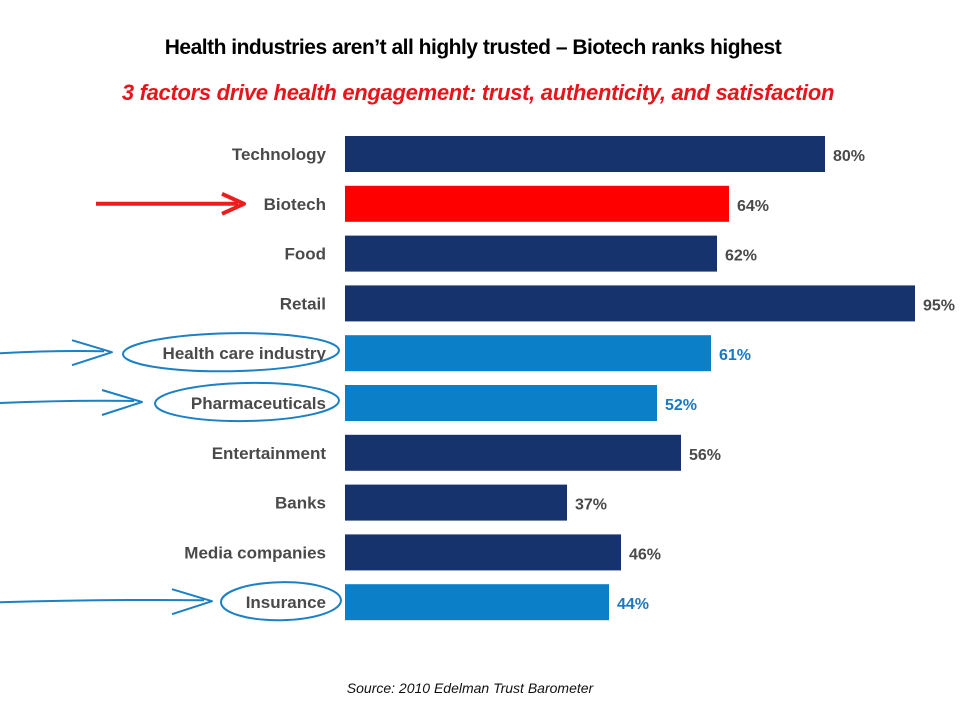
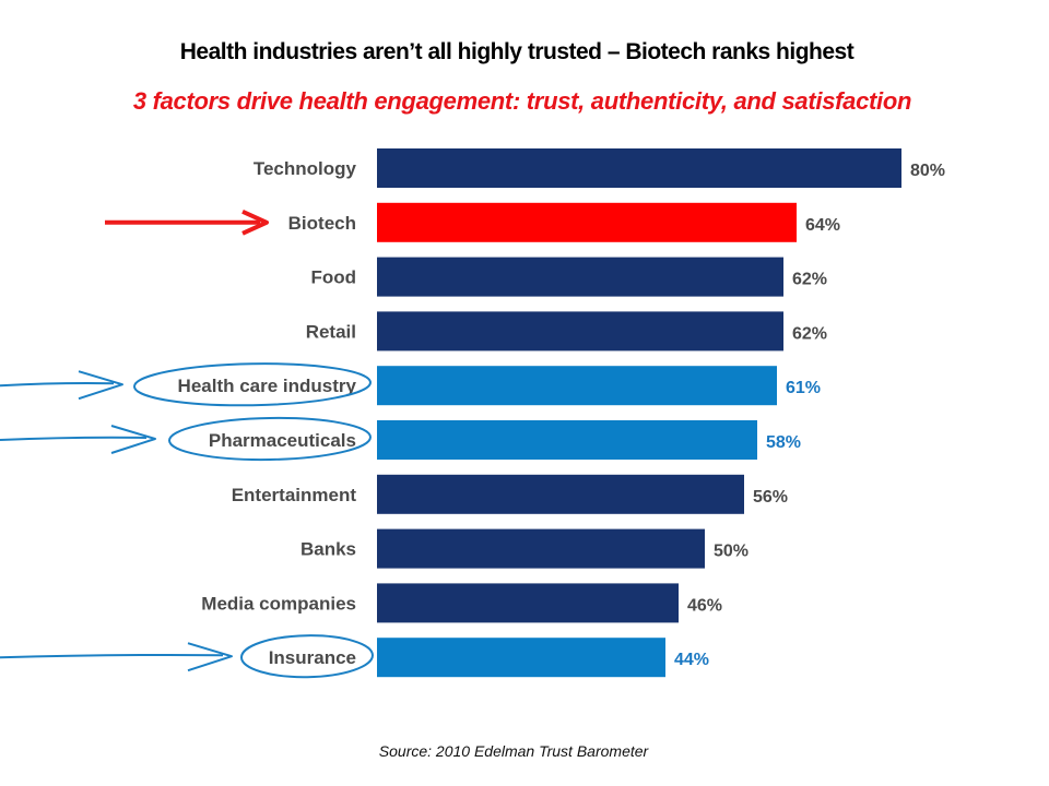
Retail: 95% -> 62%
Pharmaceuticals: 52% -> 58%
Banks: 37% -> 50%
